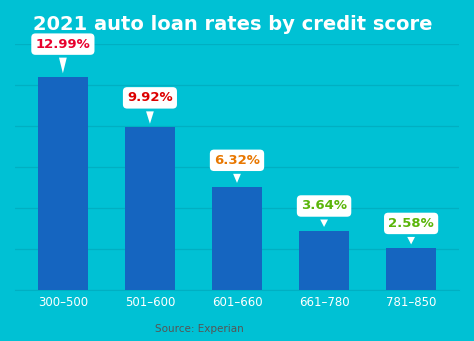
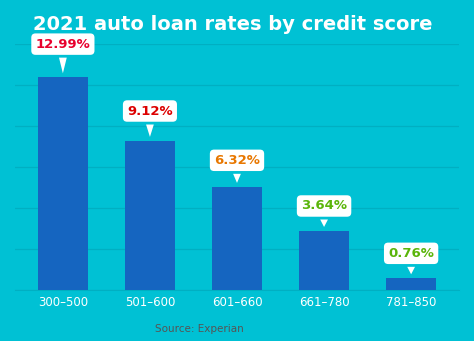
501–600: 9.92% -> 9.12%
781–850: 2.58% -> 0.76%
